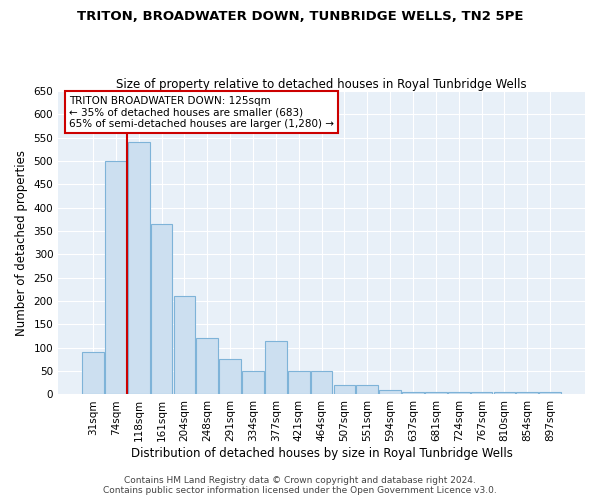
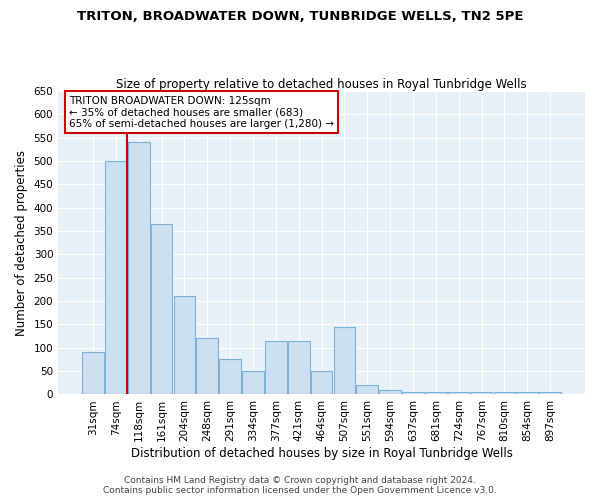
421sqm: 50 -> 115
507sqm: 20 -> 145
